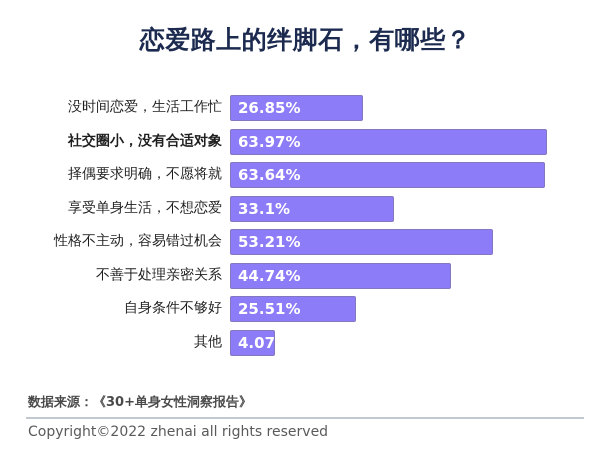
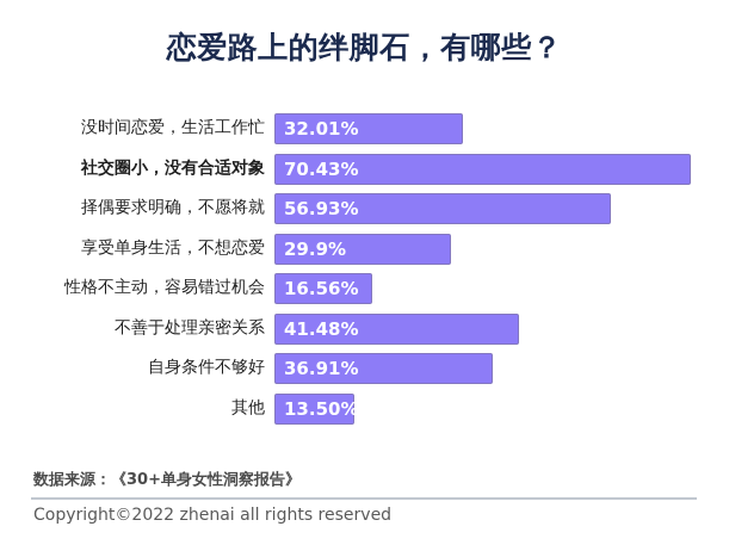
没时间恋爱，生活工作忙: 26.85% -> 32.01%
社交圈小，没有合适对象: 63.97% -> 70.43%
择偶要求明确，不愿将就: 63.64% -> 56.93%
享受单身生活，不想恋爱: 33.1% -> 29.9%
性格不主动，容易错过机会: 53.21% -> 16.56%
不善于处理亲密关系: 44.74% -> 41.48%
自身条件不够好: 25.51% -> 36.91%
其他: 4.07% -> 13.50%
